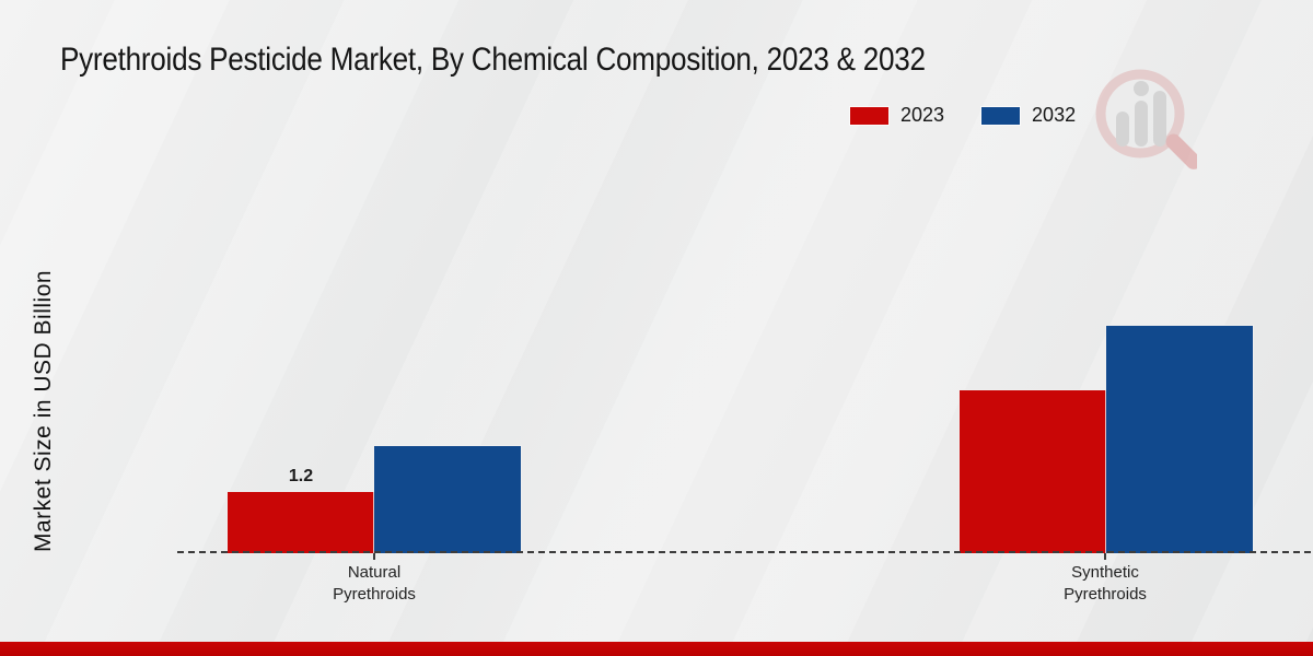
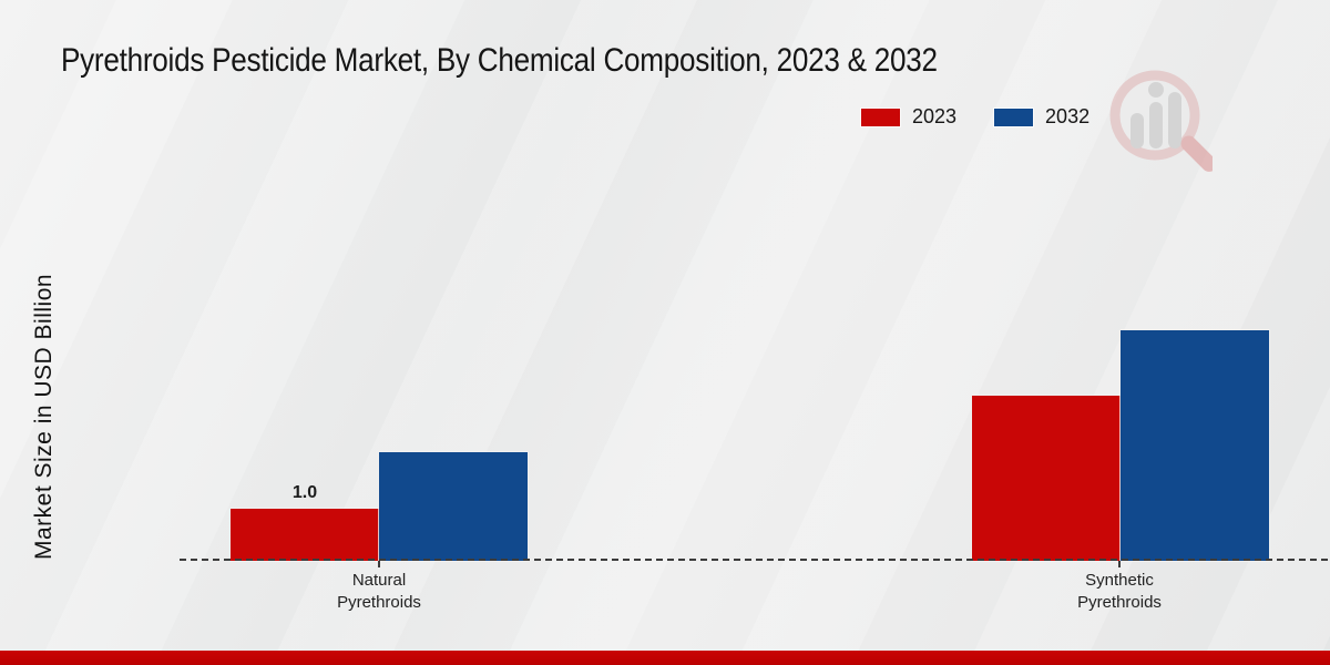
2023/Natural Pyrethroids: 1.2 -> 1.0
